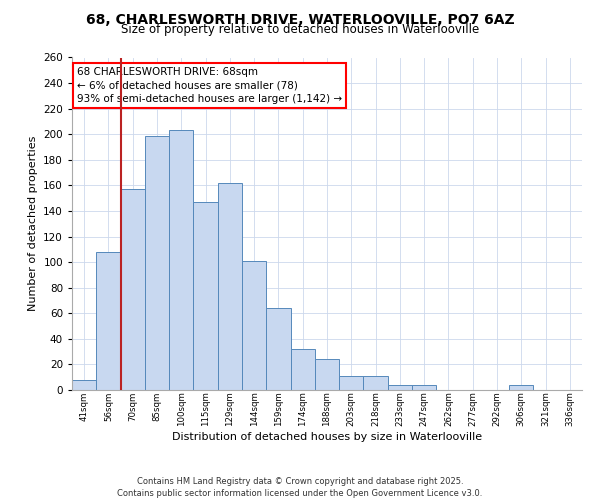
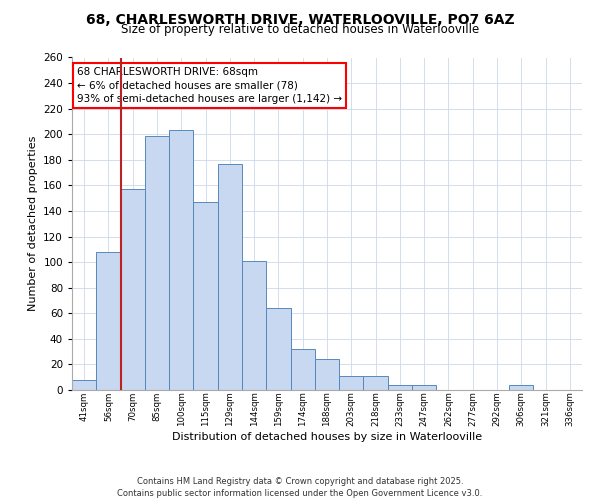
129sqm: 162 -> 177
